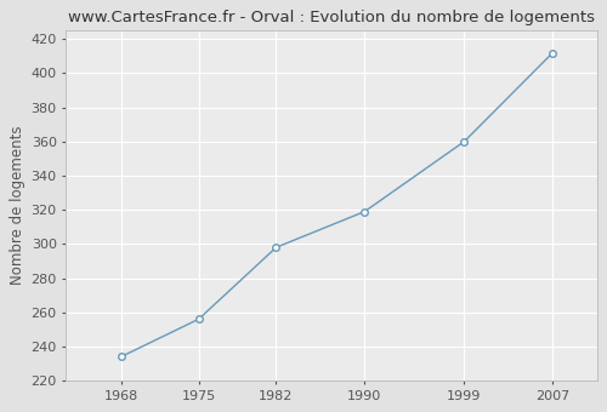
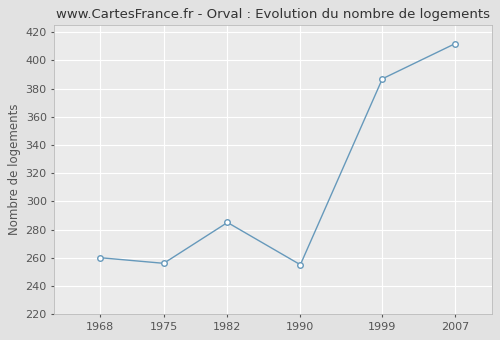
1968: 234 -> 260
1982: 298 -> 285
1990: 319 -> 255
1999: 360 -> 387
